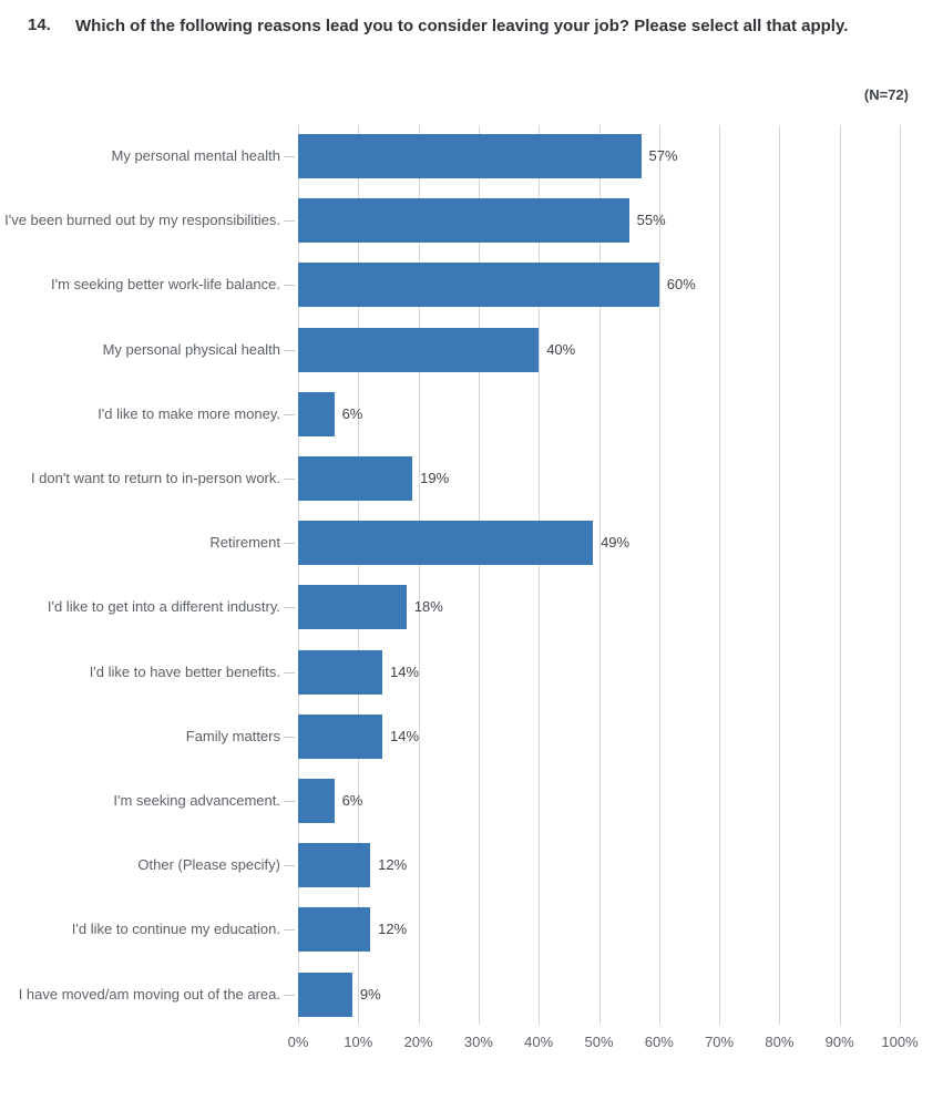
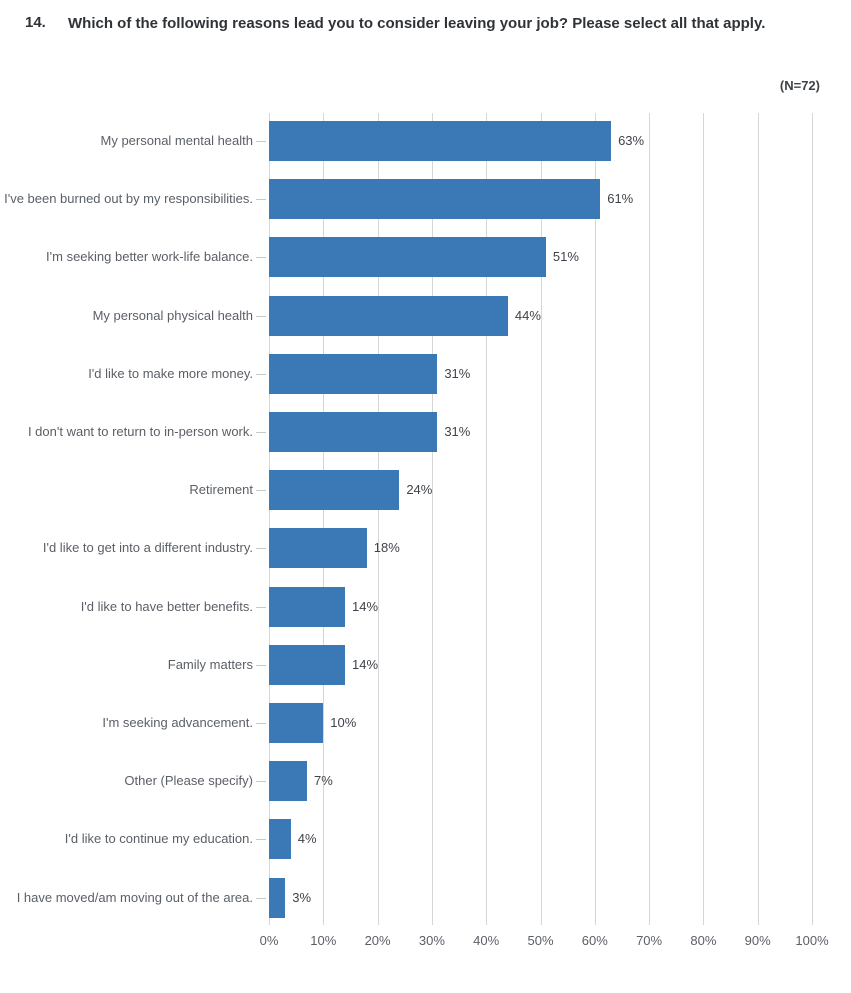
My personal mental health: 57% -> 63%
I've been burned out by my responsibilities.: 55% -> 61%
I'm seeking better work-life balance.: 60% -> 51%
My personal physical health: 40% -> 44%
I'd like to make more money.: 6% -> 31%
I don't want to return to in-person work.: 19% -> 31%
Retirement: 49% -> 24%
I'm seeking advancement.: 6% -> 10%
Other (Please specify): 12% -> 7%
I'd like to continue my education.: 12% -> 4%
I have moved/am moving out of the area.: 9% -> 3%
